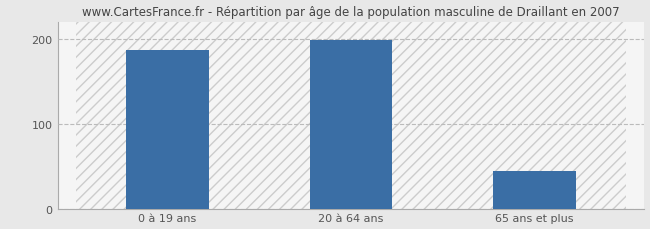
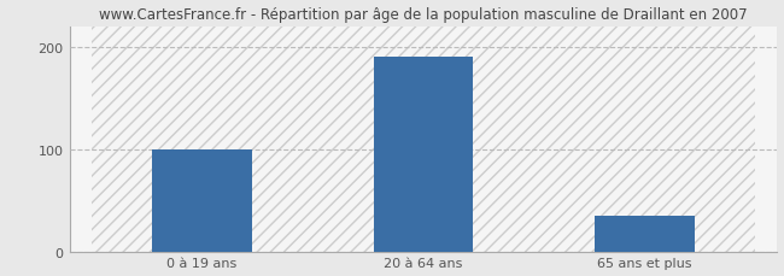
0 à 19 ans: 186 -> 100
20 à 64 ans: 198 -> 190
65 ans et plus: 44 -> 35
